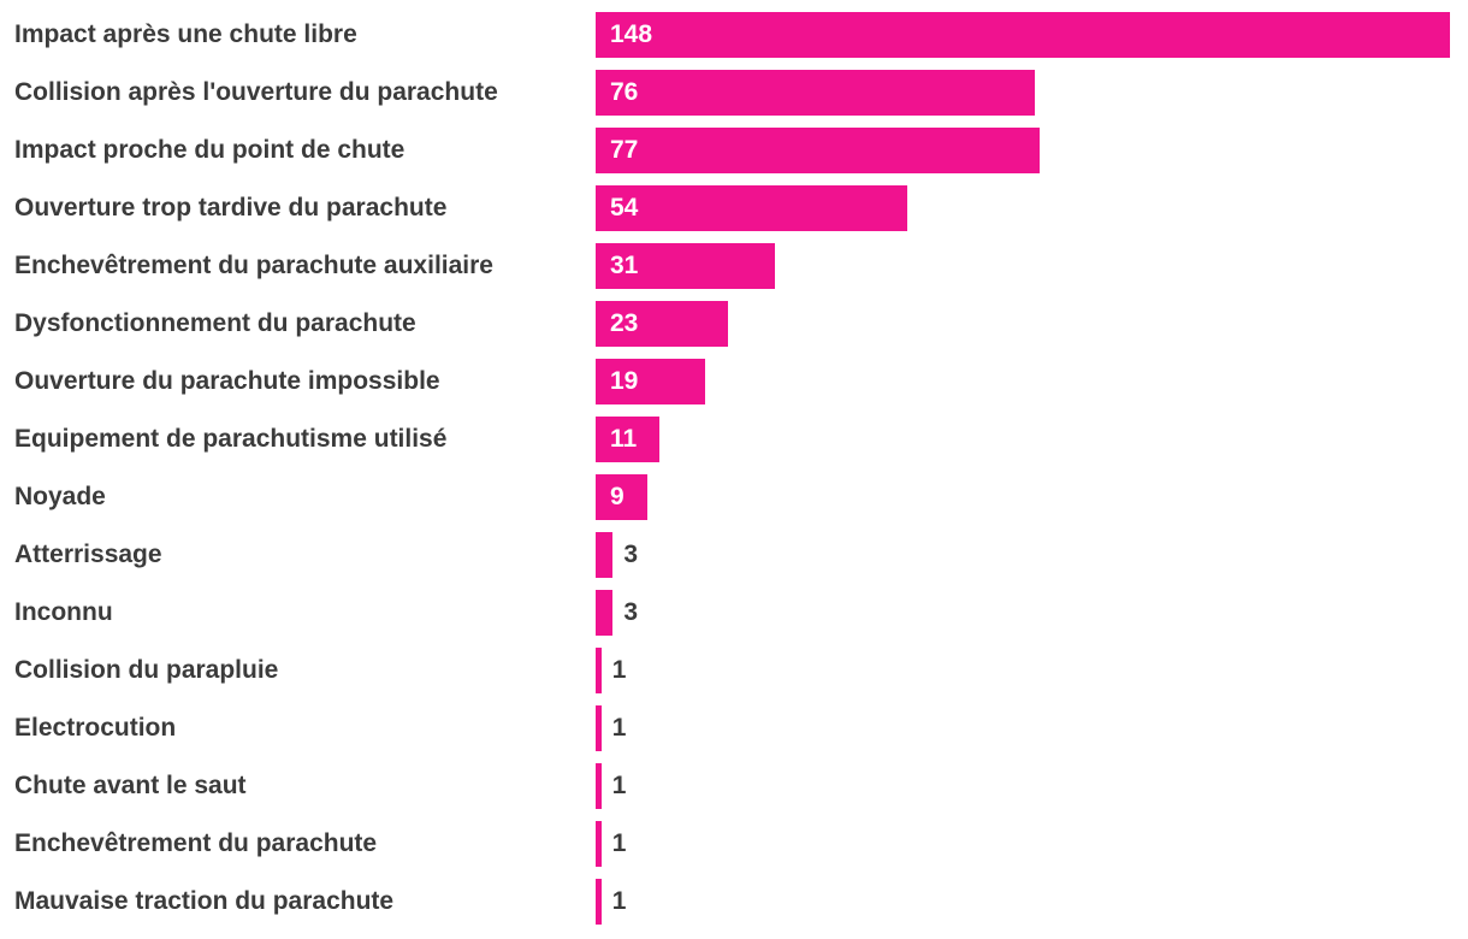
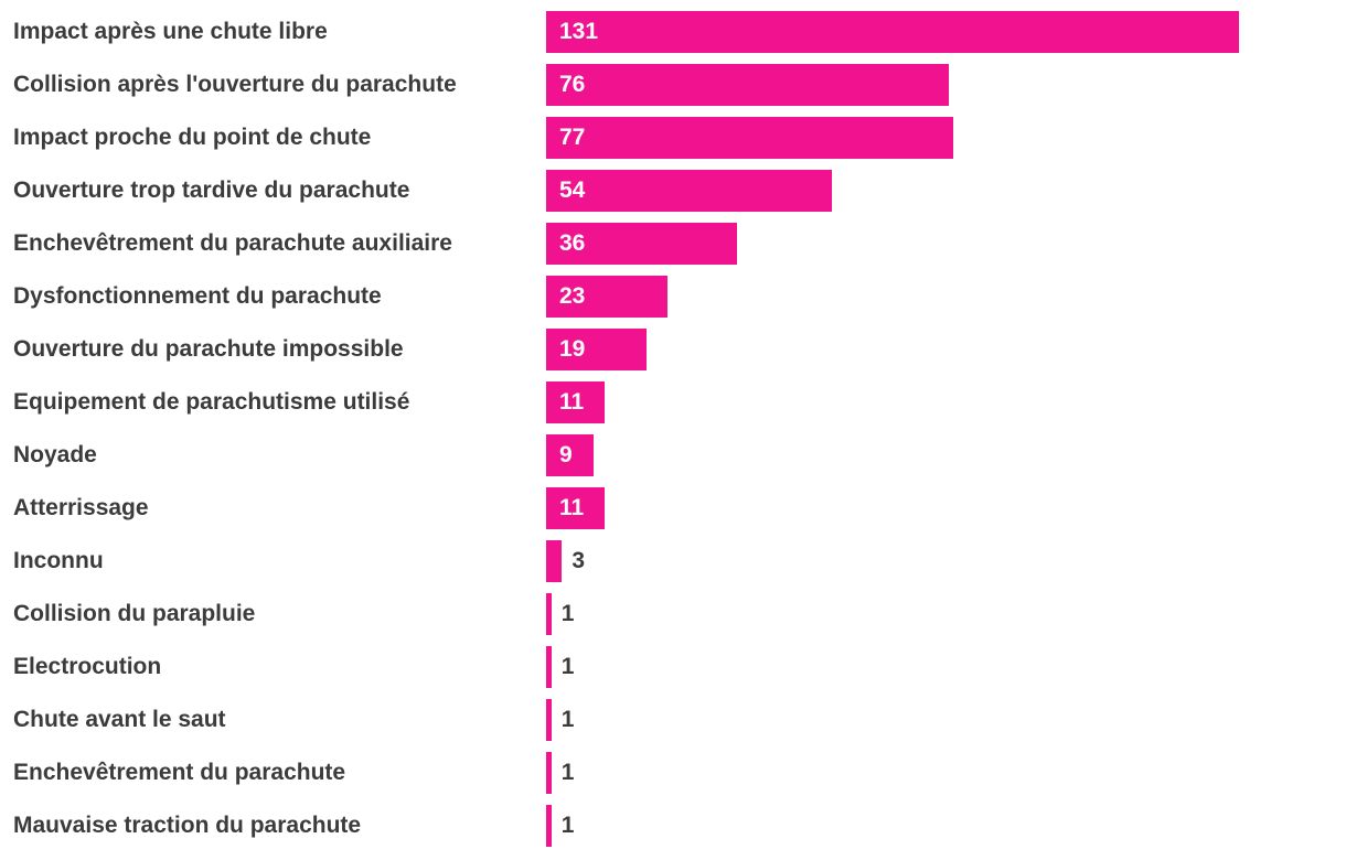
Impact après une chute libre: 148 -> 131
Enchevêtrement du parachute auxiliaire: 31 -> 36
Atterrissage: 3 -> 11
